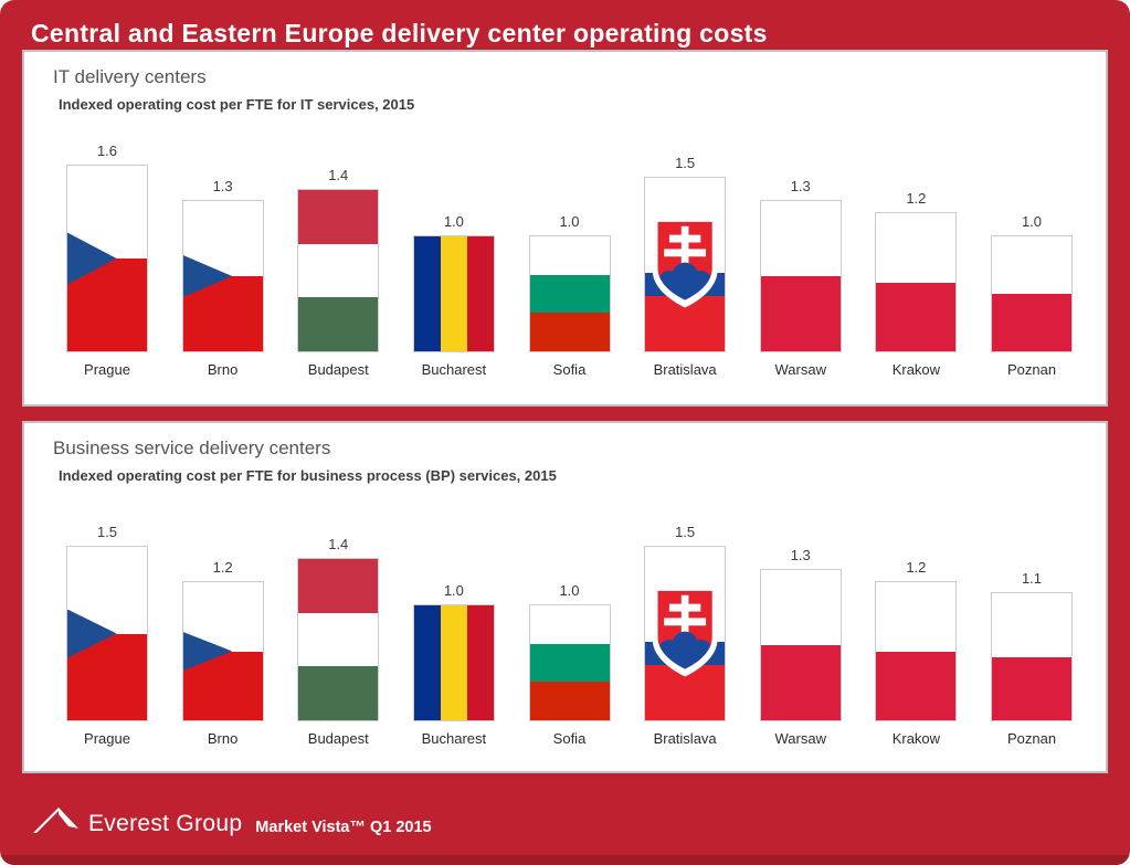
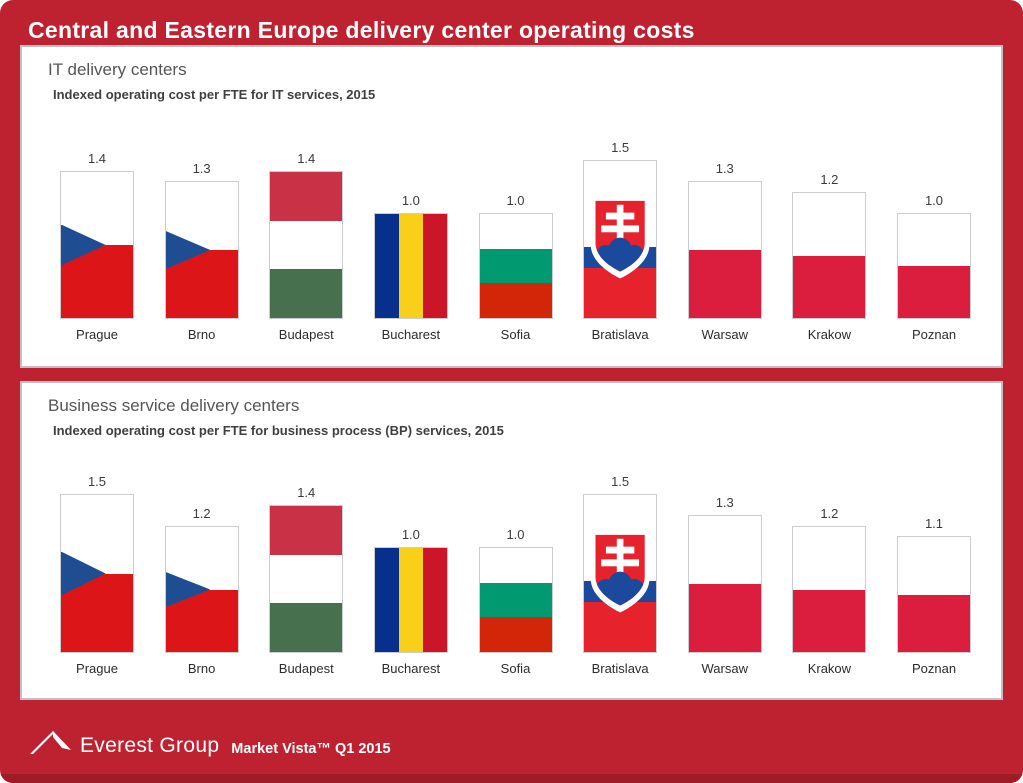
IT delivery centers/Prague: 1.6 -> 1.4
